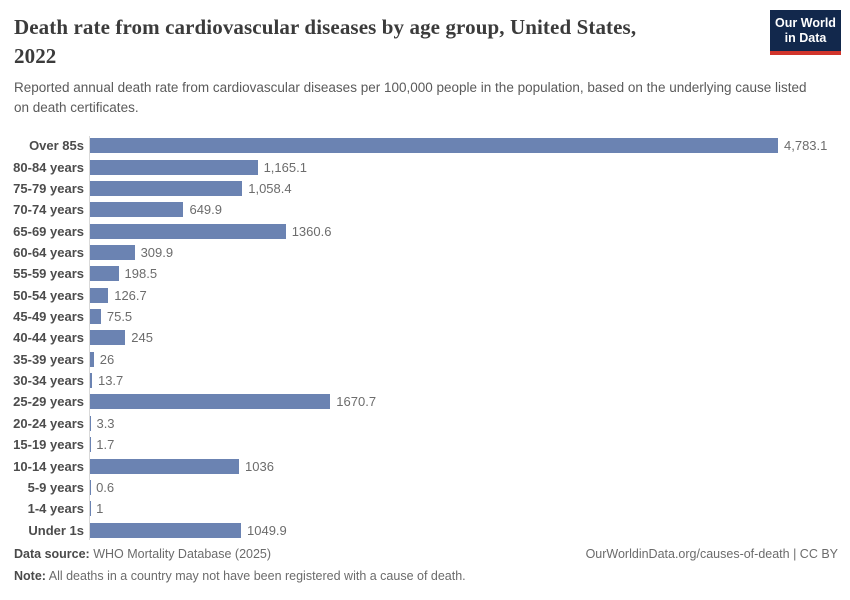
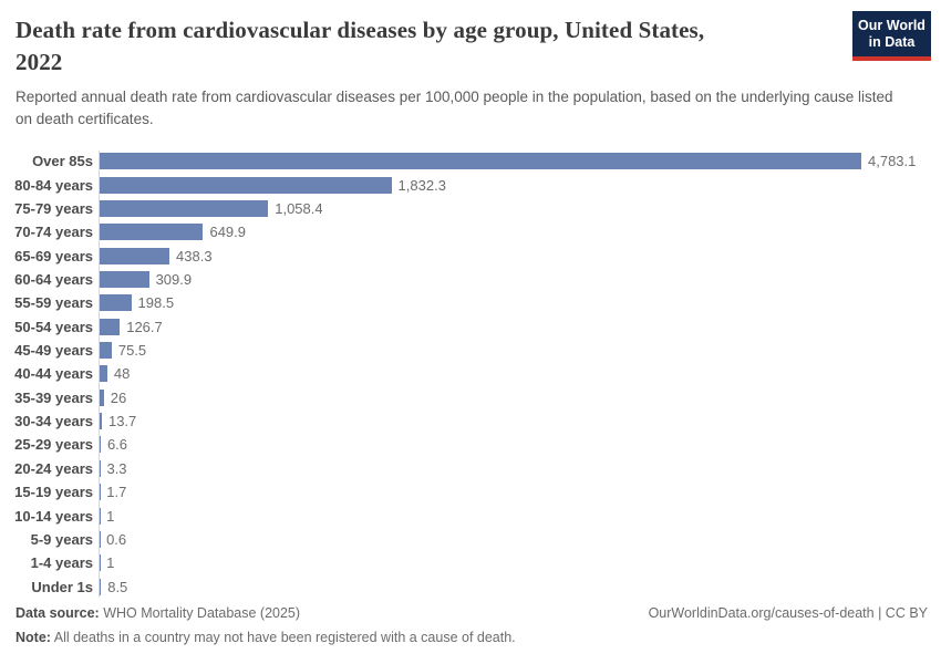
80-84 years: 1,165.1 -> 1,832.3
65-69 years: 1360.6 -> 438.3
40-44 years: 245 -> 48
25-29 years: 1670.7 -> 6.6
10-14 years: 1036 -> 1
Under 1s: 1049.9 -> 8.5
